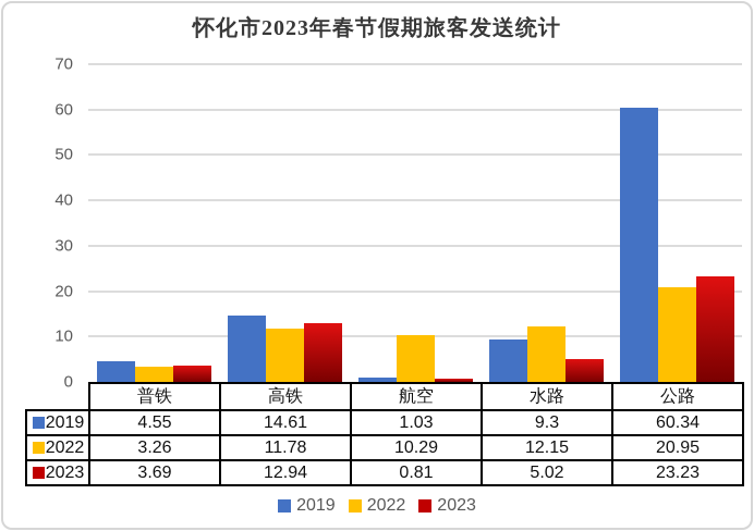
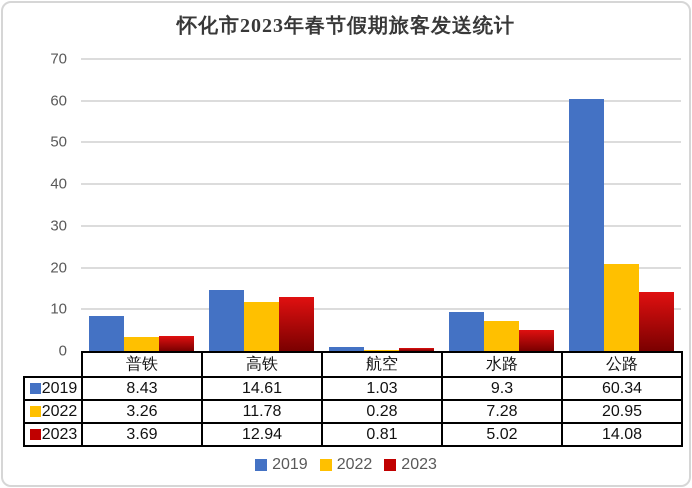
2019/普铁: 4.55 -> 8.43
2022/航空: 10.29 -> 0.28
2022/水路: 12.15 -> 7.28
2023/公路: 23.23 -> 14.08
